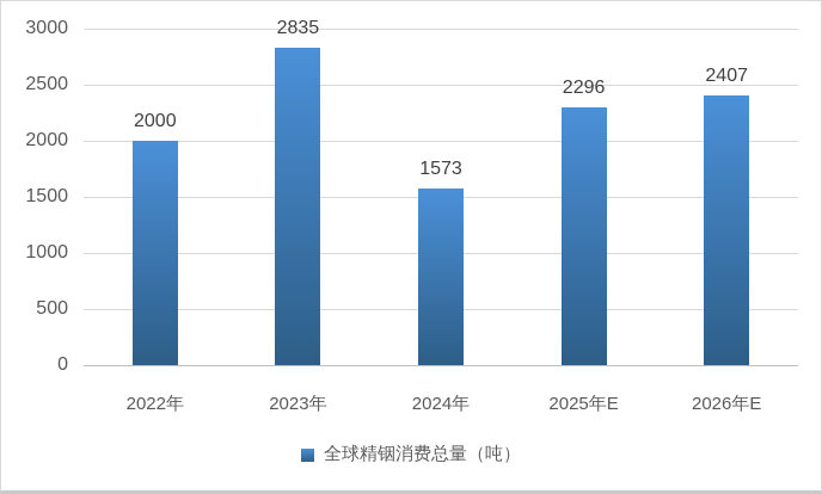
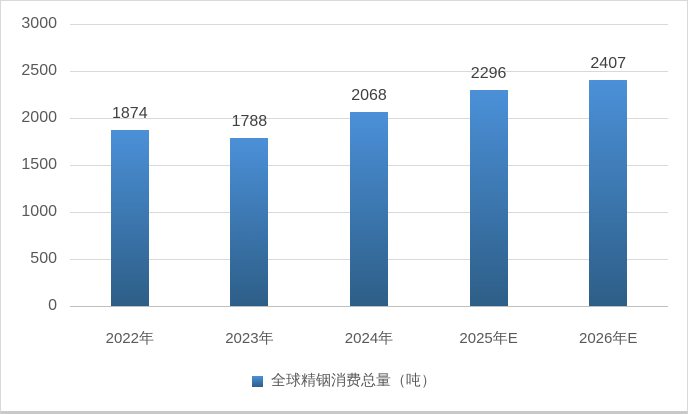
2022年: 2000 -> 1874
2023年: 2835 -> 1788
2024年: 1573 -> 2068
